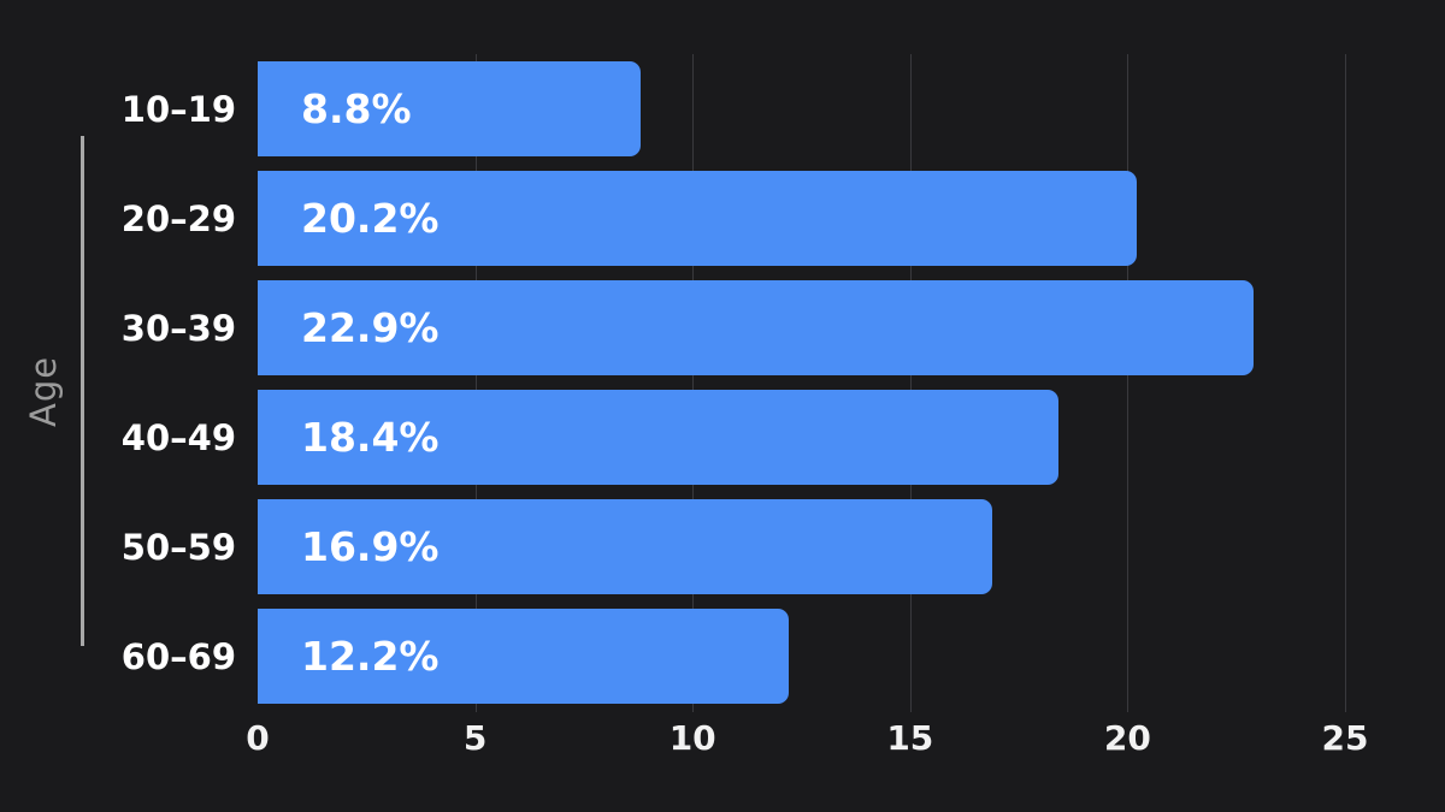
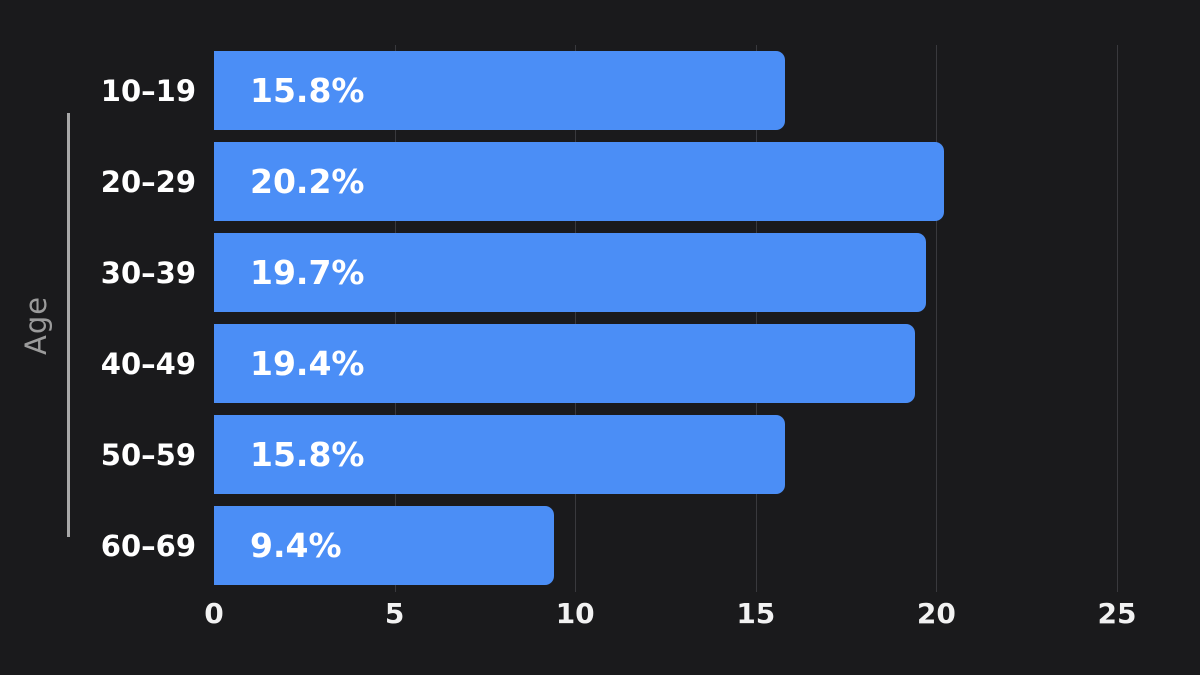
10–19: 8.8% -> 15.8%
30–39: 22.9% -> 19.7%
40–49: 18.4% -> 19.4%
50–59: 16.9% -> 15.8%
60–69: 12.2% -> 9.4%
